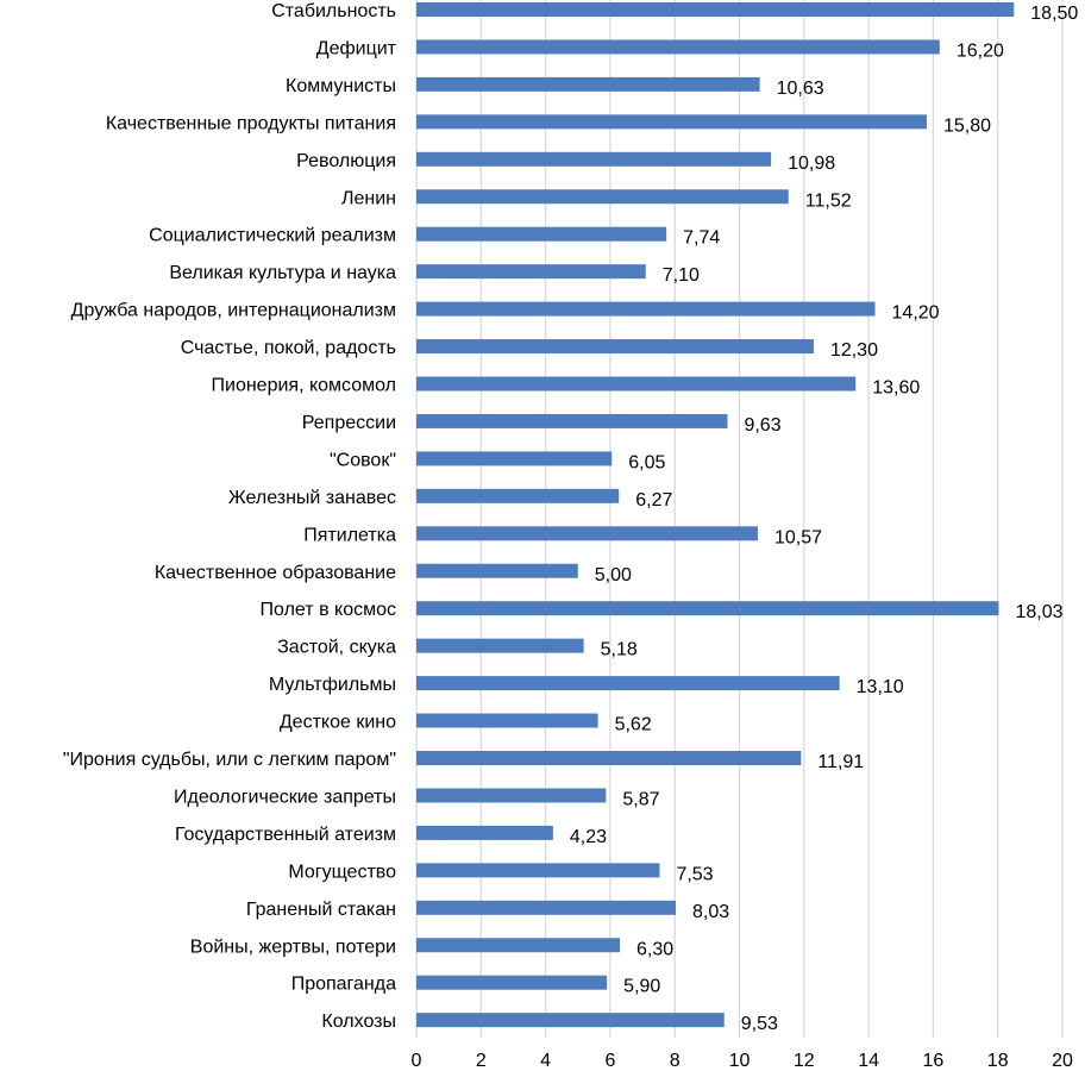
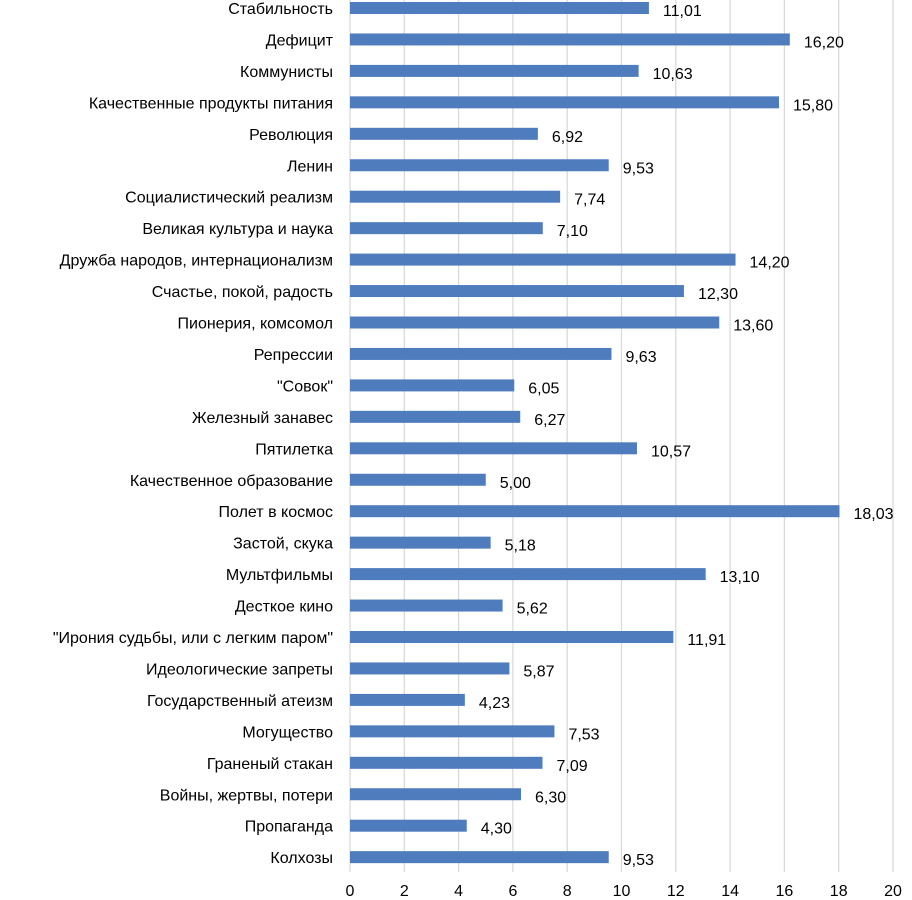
Стабильность: 18,50 -> 11,01
Революция: 10,98 -> 6,92
Ленин: 11,52 -> 9,53
Граненый стакан: 8,03 -> 7,09
Пропаганда: 5,90 -> 4,30
